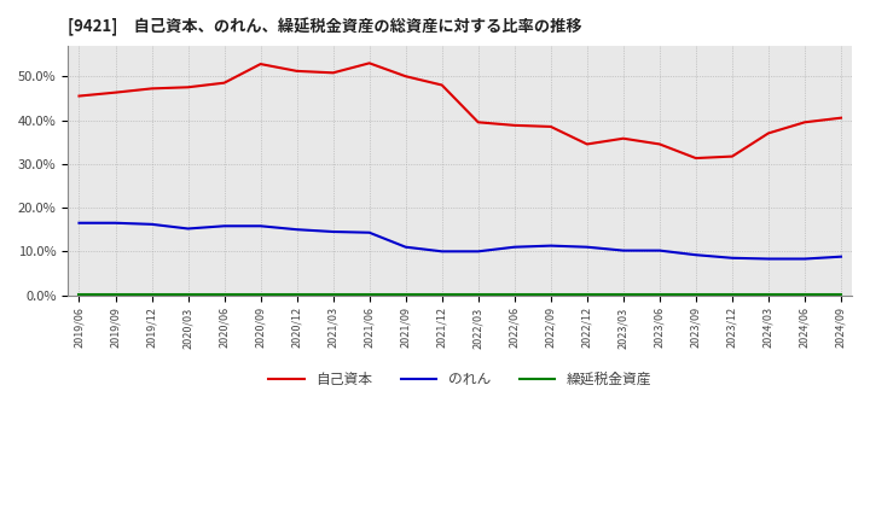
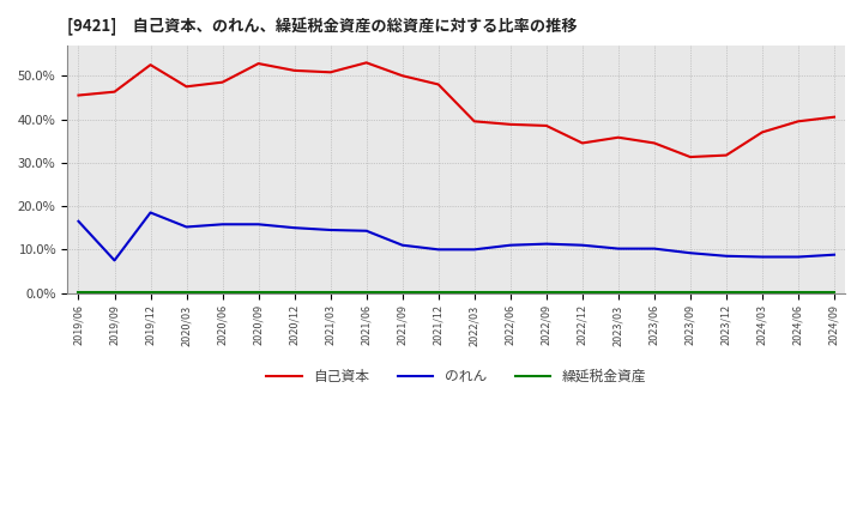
のれん/2019/09: 16.5% -> 7.5%
自己資本/2019/12: 47.2% -> 52.5%
のれん/2019/12: 16.2% -> 18.5%
